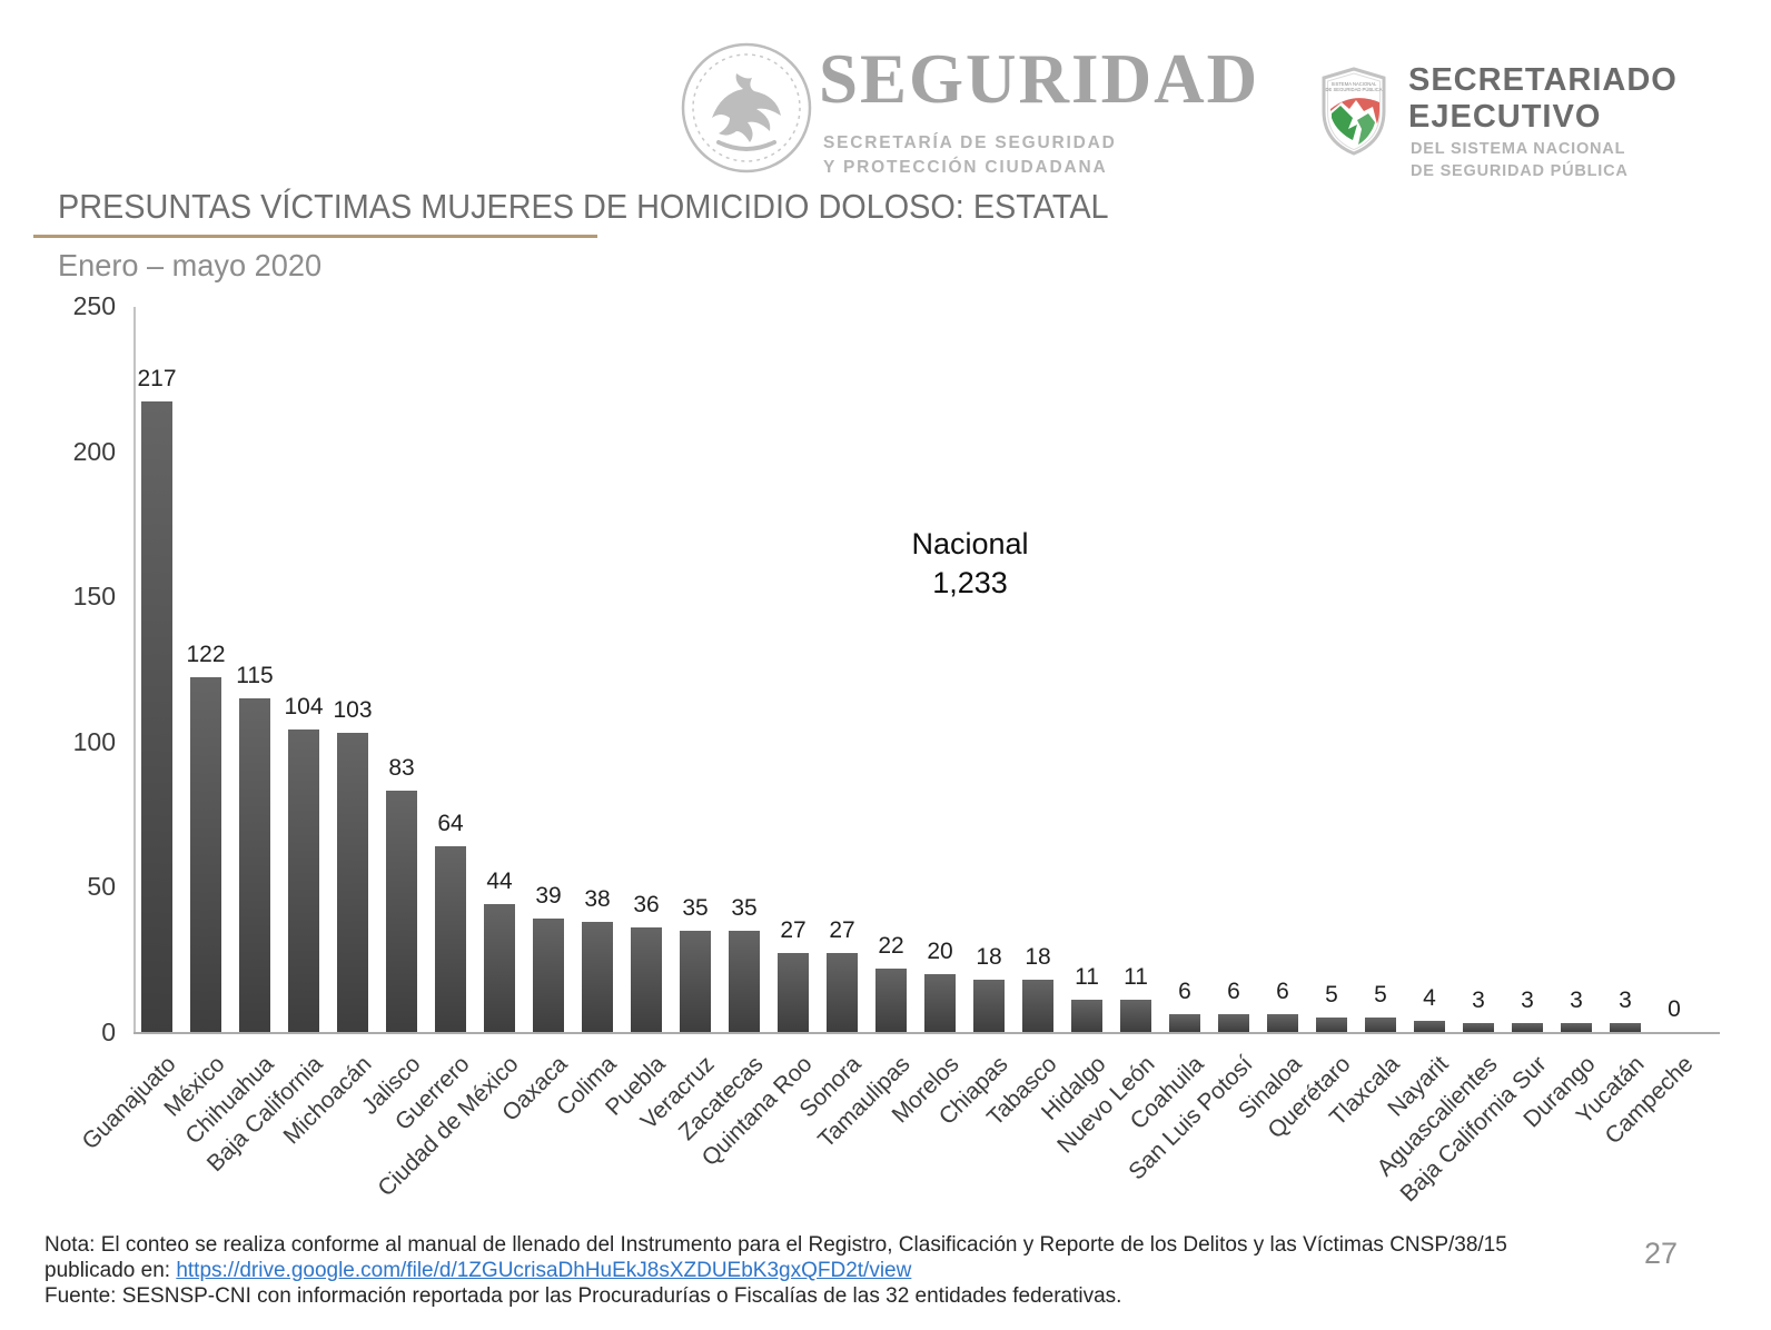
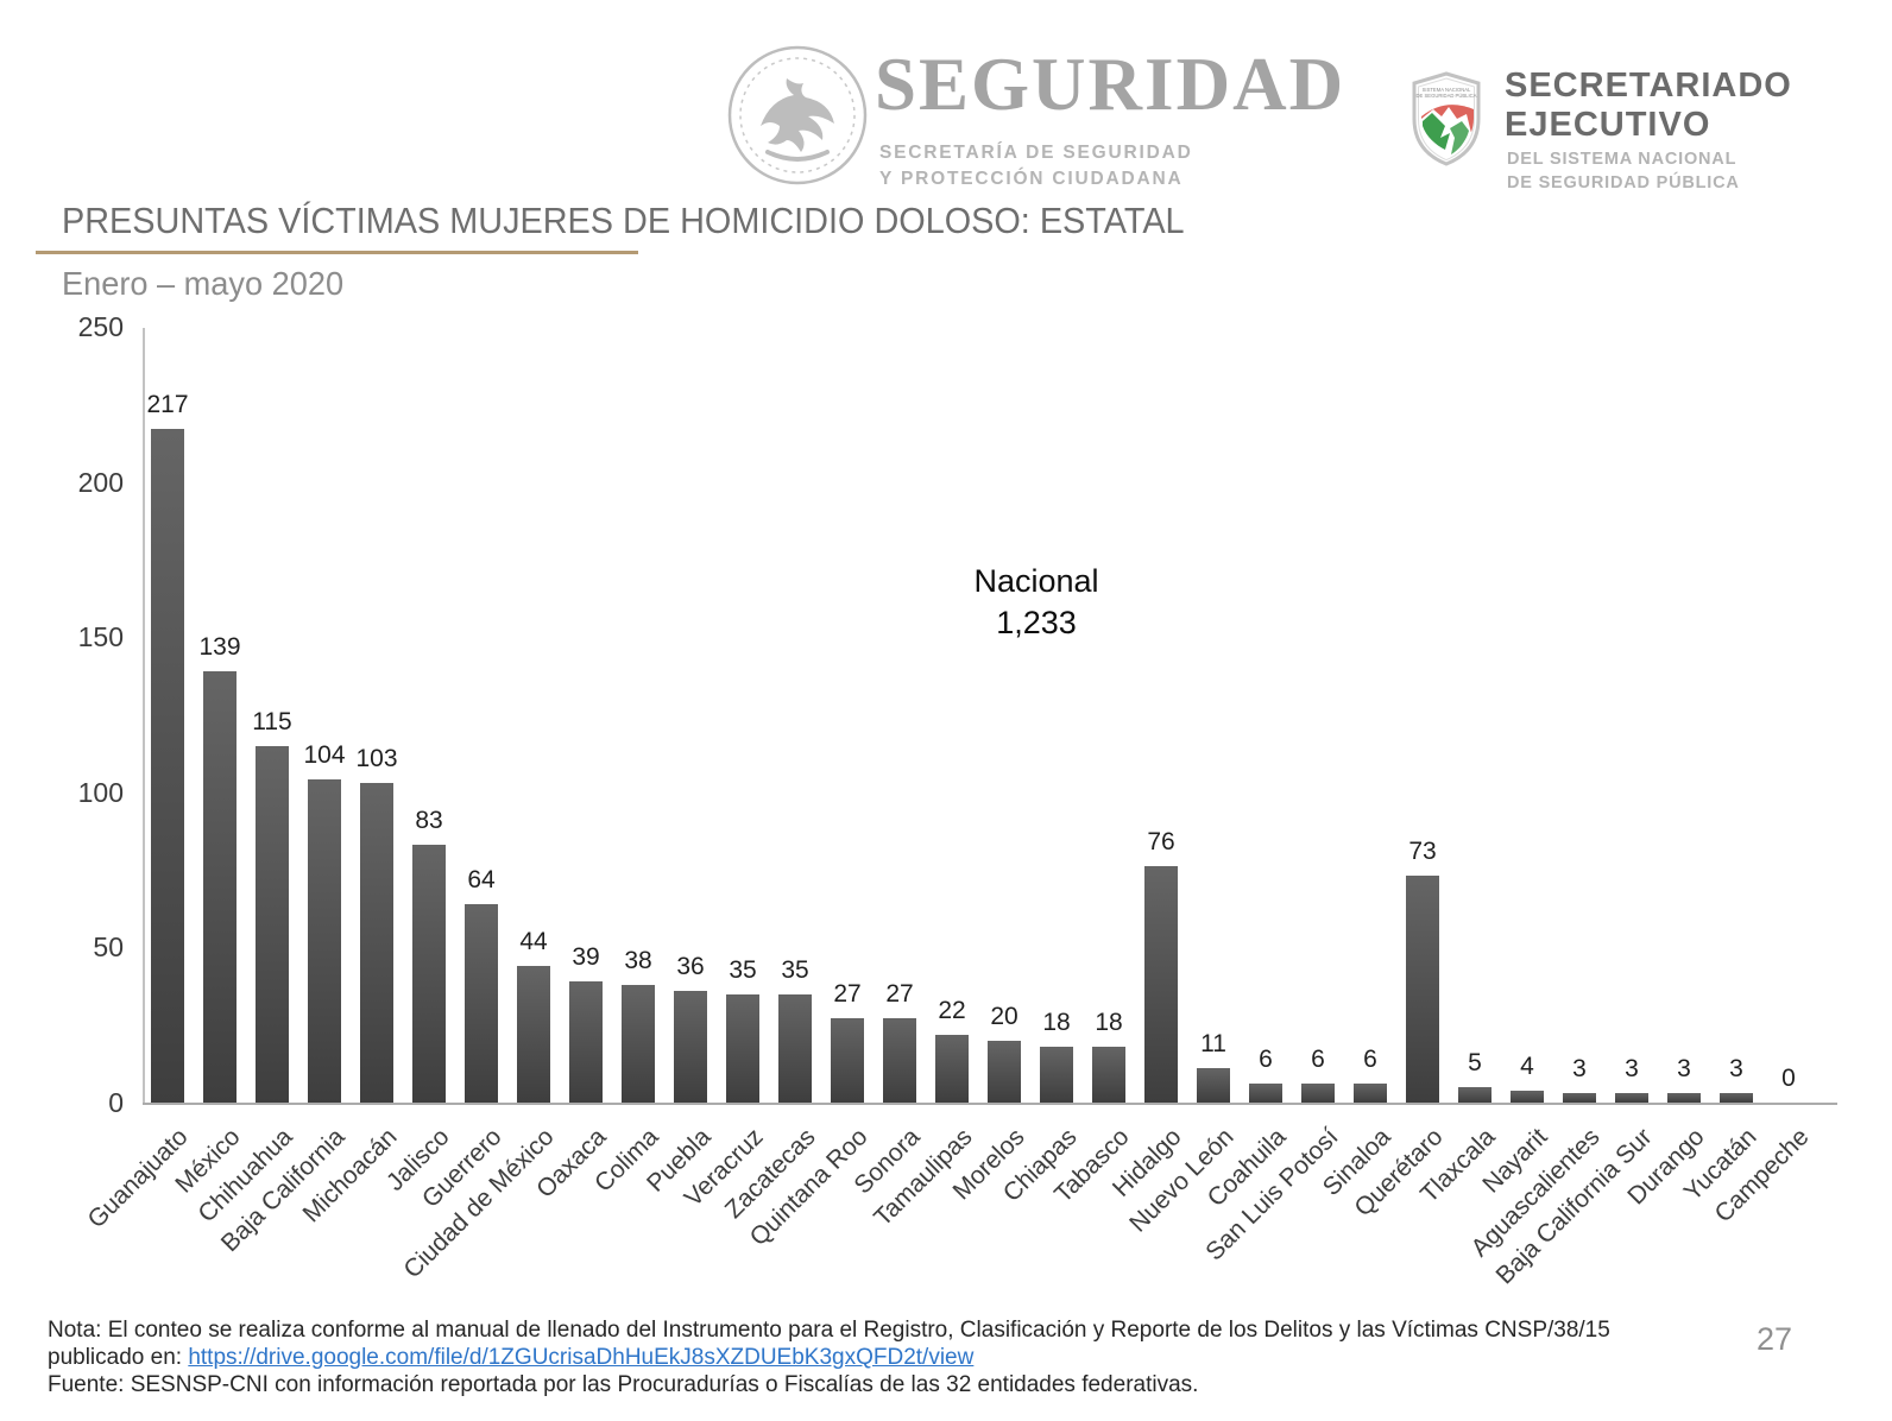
México: 122 -> 139
Hidalgo: 11 -> 76
Querétaro: 5 -> 73
